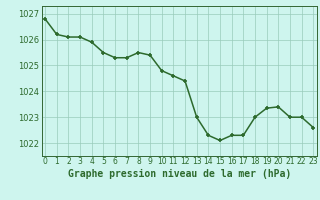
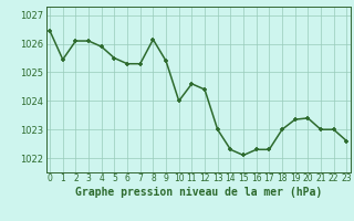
0: 1026.80 -> 1026.45
1: 1026.20 -> 1025.45
8: 1025.50 -> 1026.15
10: 1024.80 -> 1024.00
